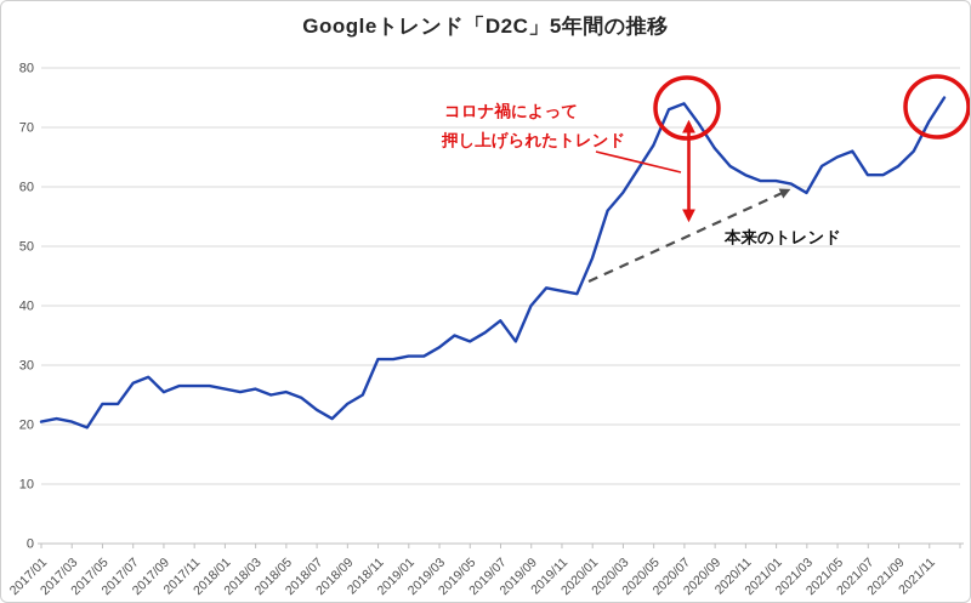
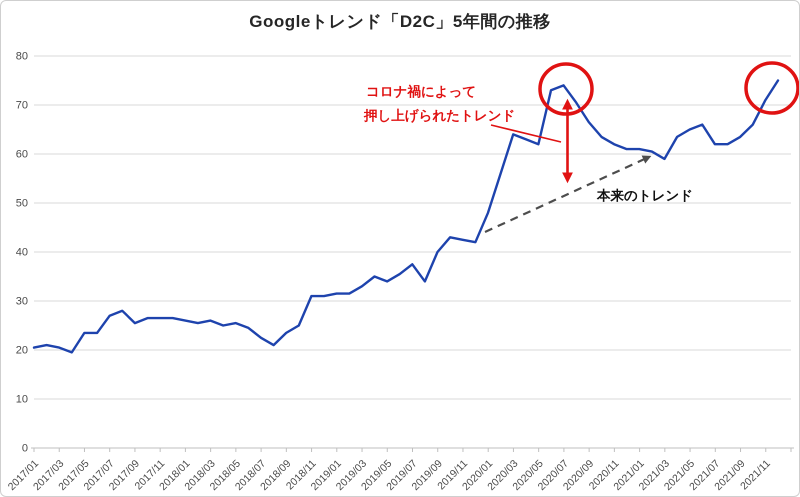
2020/03: 59 -> 64
2020/05: 67 -> 62
